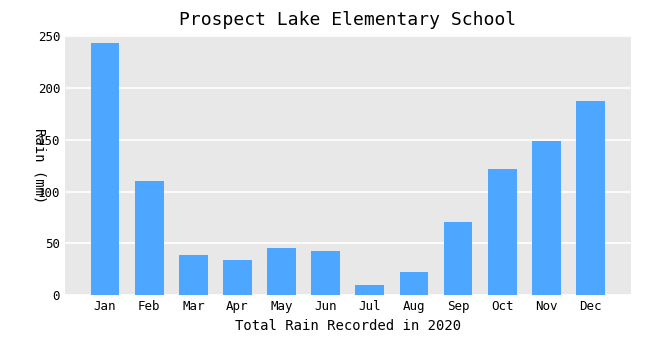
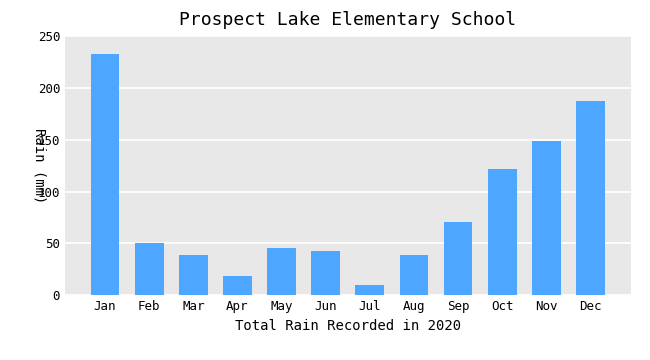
Jan: 243 -> 233
Feb: 110 -> 50
Apr: 34 -> 19
Aug: 22 -> 39
